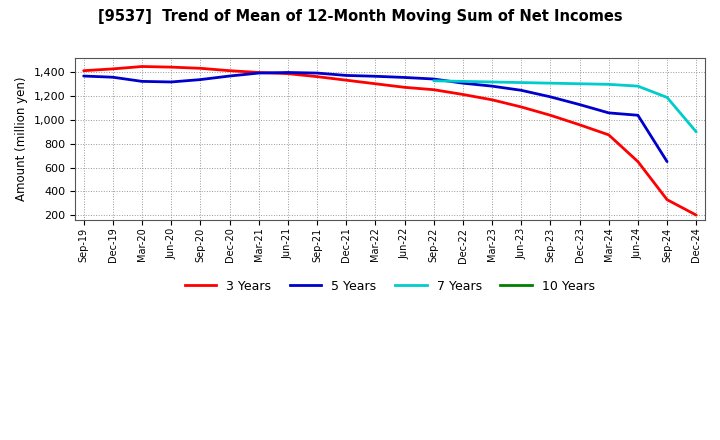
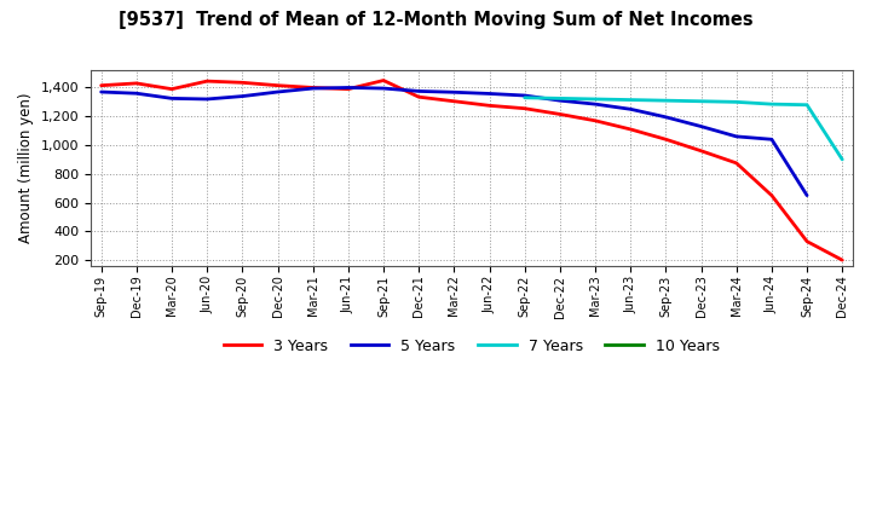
3 Years/Mar-20: 1,450 -> 1,390
3 Years/Sep-21: 1,360 -> 1,450
7 Years/Sep-24: 1,190 -> 1,280
